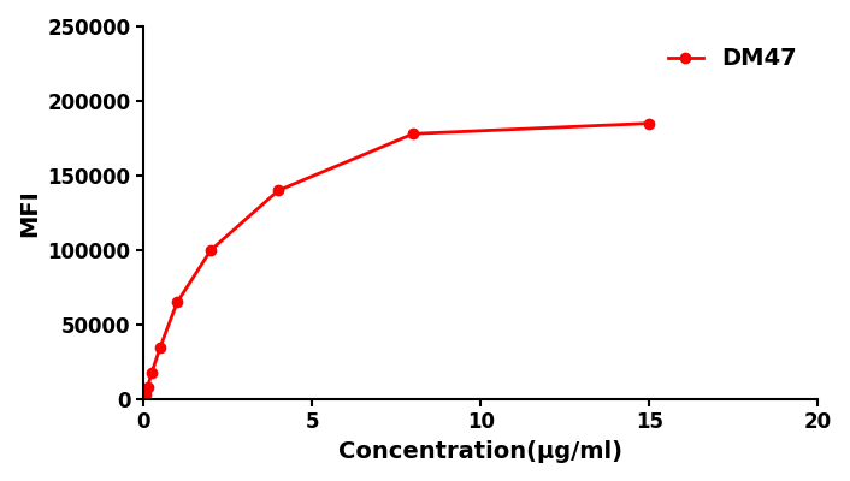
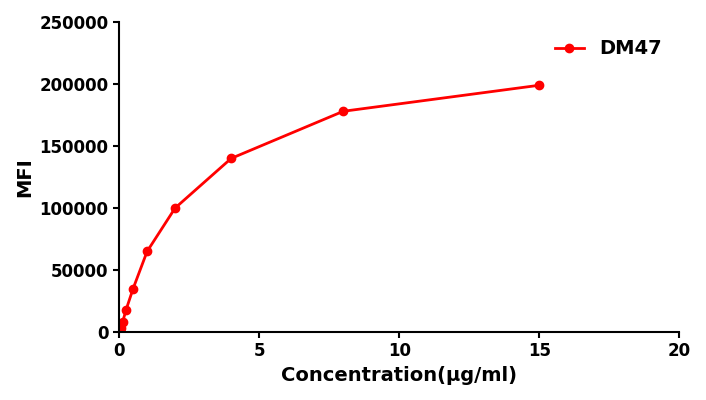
15: 185000 -> 199000
